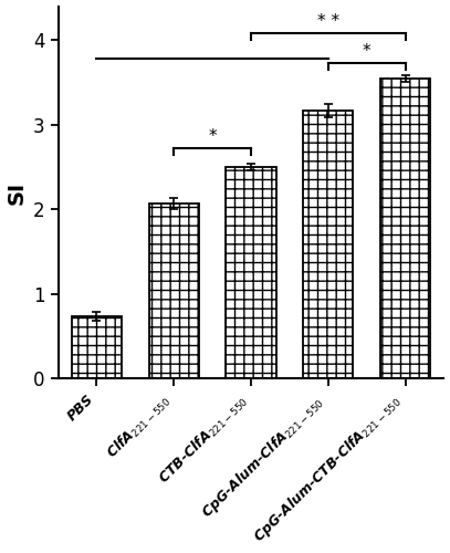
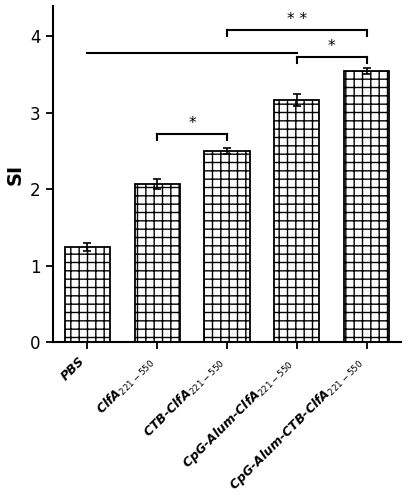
PBS: 0.74 -> 1.25
